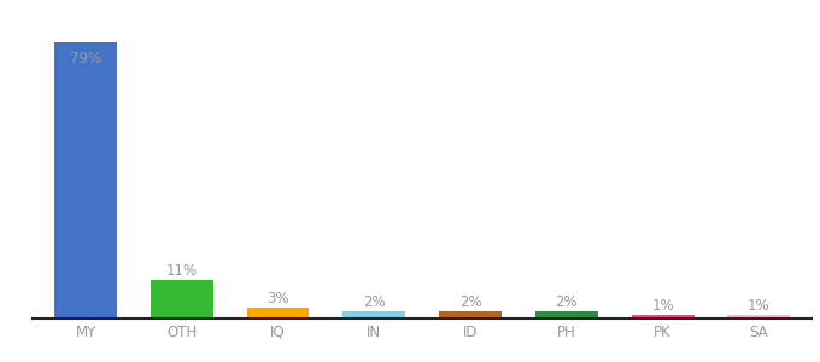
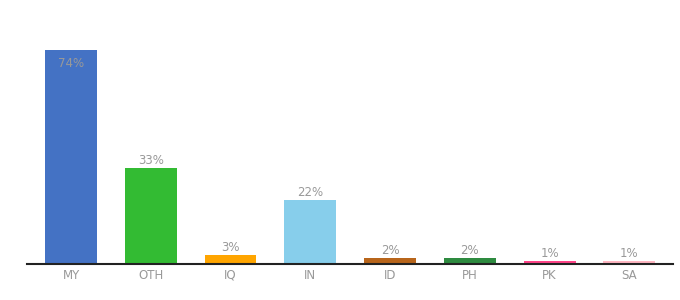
MY: 79% -> 74%
OTH: 11% -> 33%
IN: 2% -> 22%
